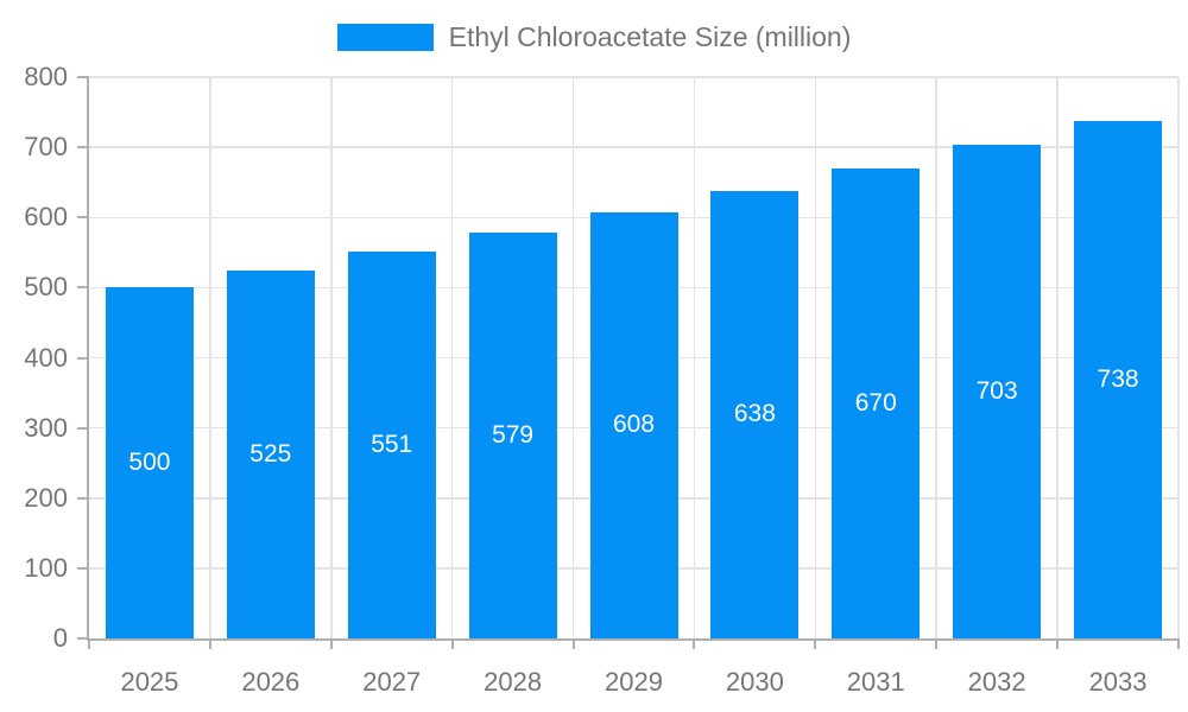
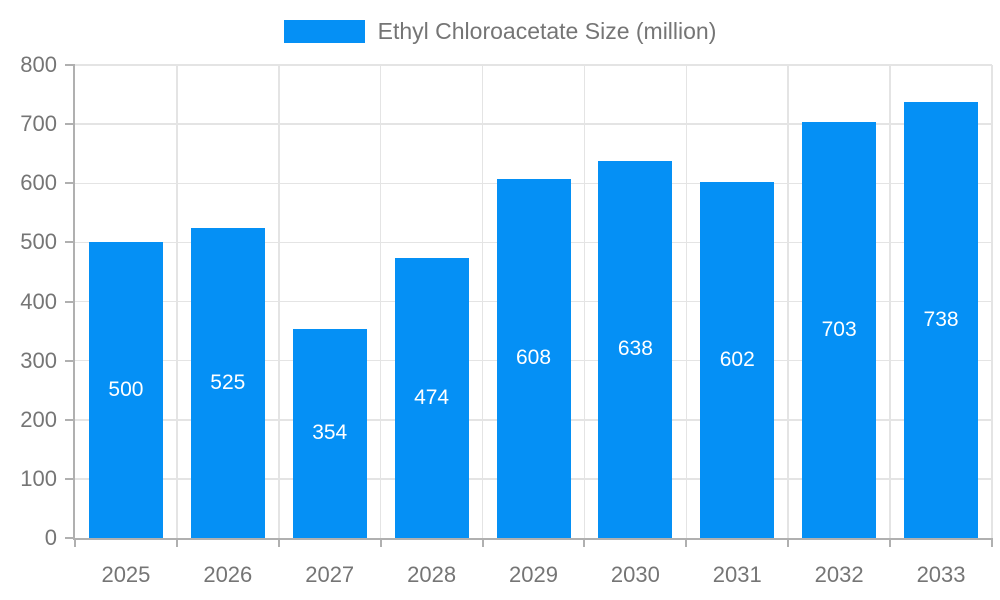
2027: 551 -> 354
2028: 579 -> 474
2031: 670 -> 602
